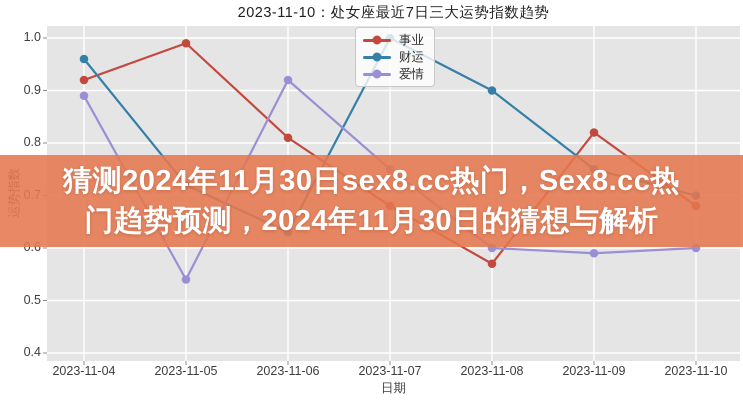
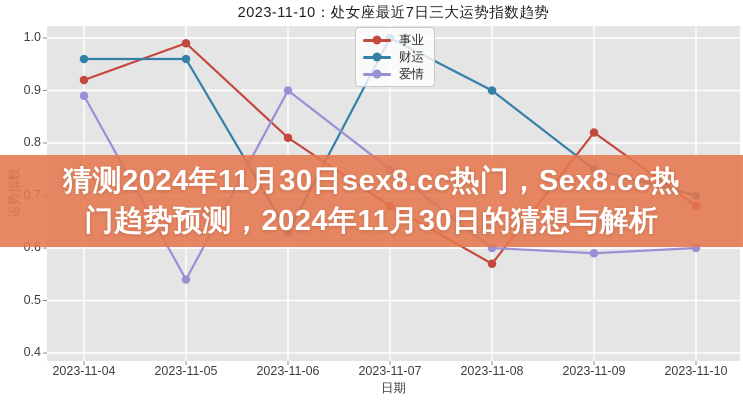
财运/2023-11-05: 0.72 -> 0.96
爱情/2023-11-06: 0.92 -> 0.90
